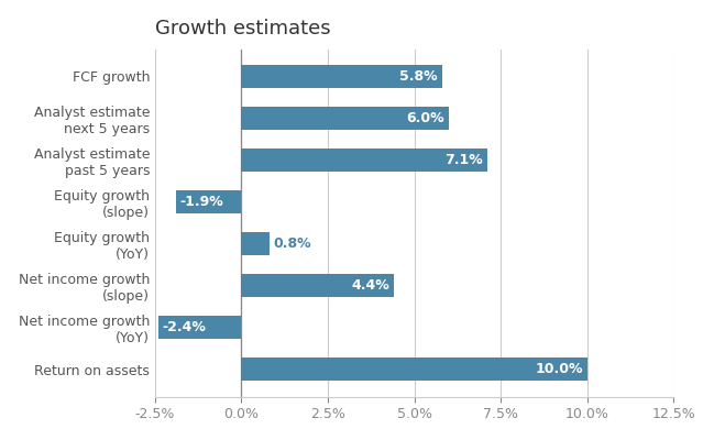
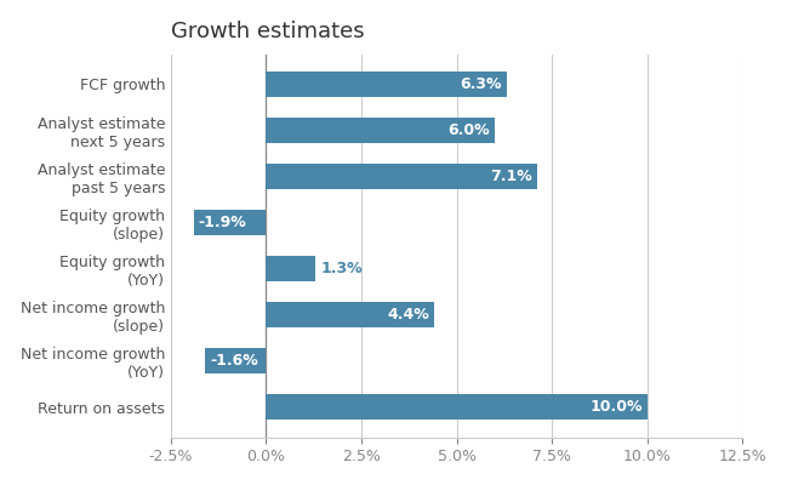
FCF growth: 5.8% -> 6.3%
Equity growth (YoY): 0.8% -> 1.3%
Net income growth (YoY): -2.4% -> -1.6%
